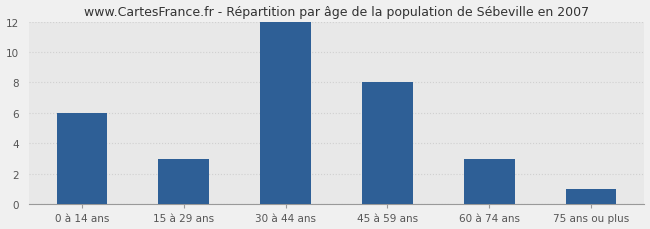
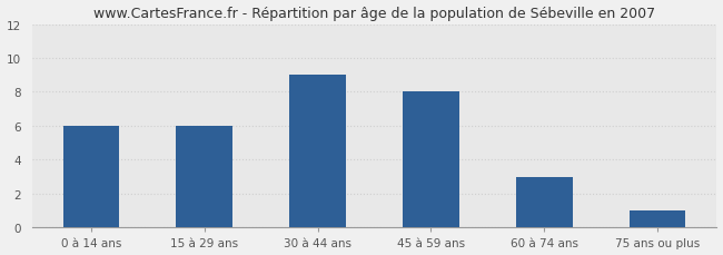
15 à 29 ans: 3 -> 6
30 à 44 ans: 12 -> 9
